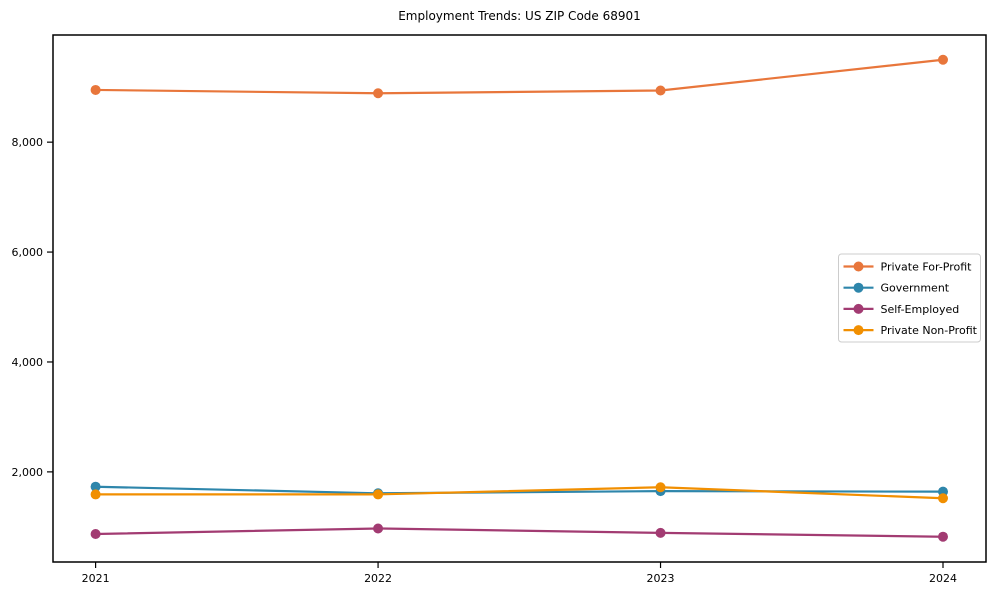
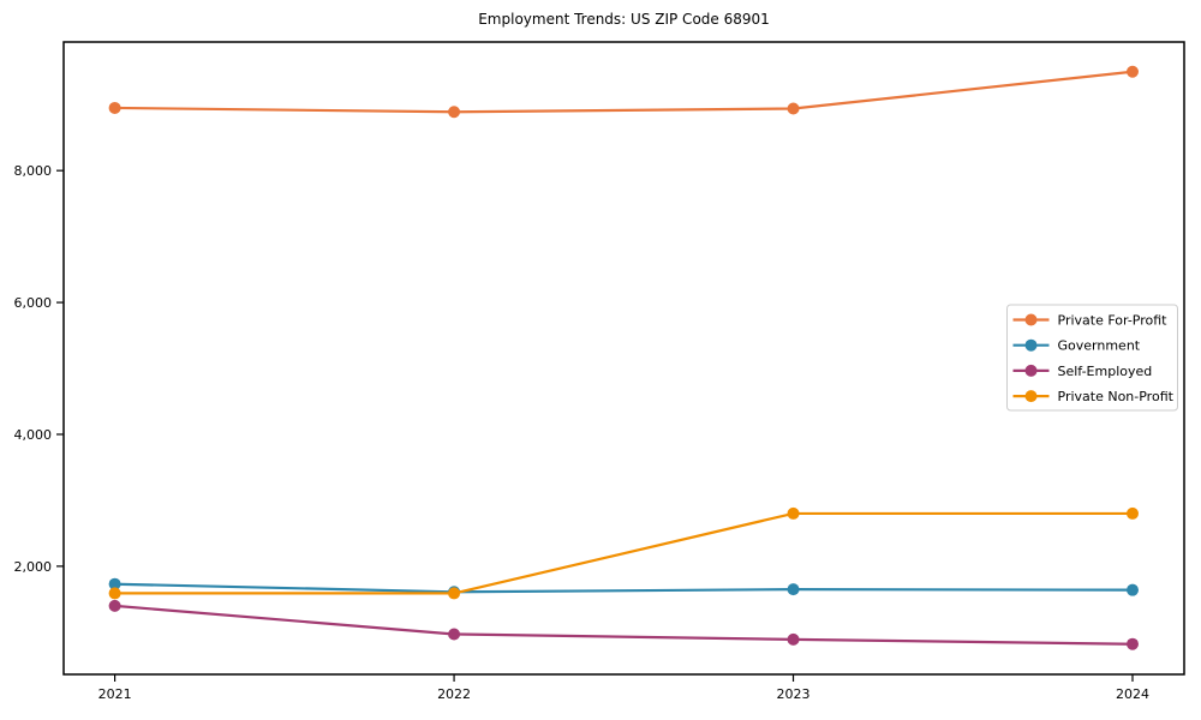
Self-Employed/2021: 900 -> 1400
Private Non-Profit/2023: 1700 -> 2800
Private Non-Profit/2024: 1500 -> 2800
